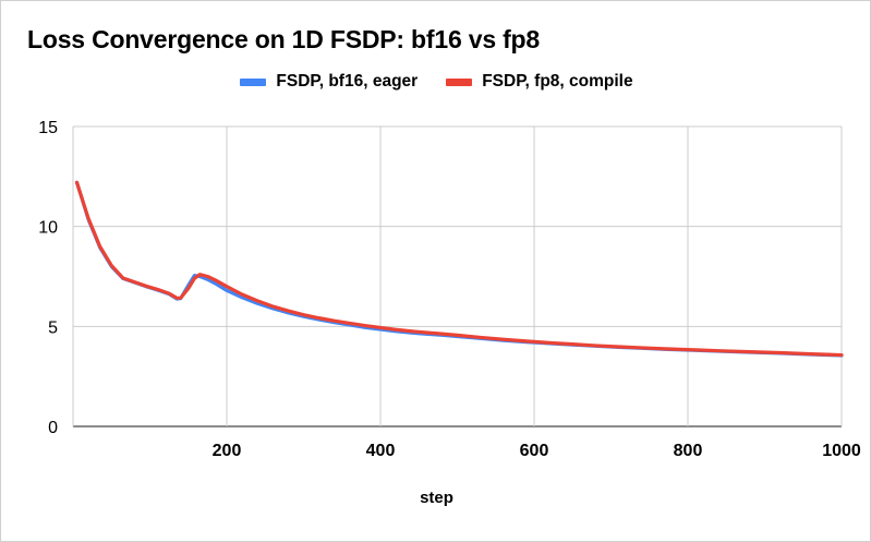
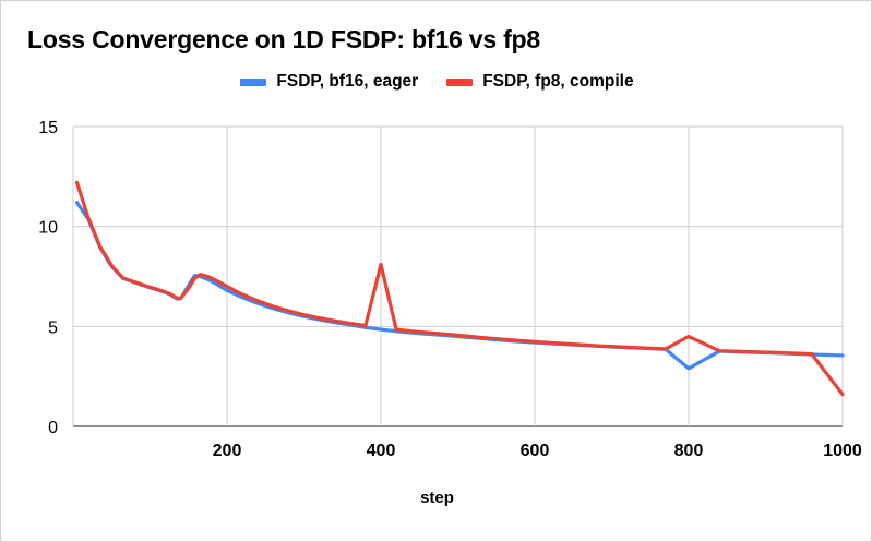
FSDP, bf16, eager/5: 12.2 -> 11.2
FSDP, fp8, compile/400: 4.9 -> 8.1
FSDP, bf16, eager/800: 3.8 -> 2.9
FSDP, fp8, compile/800: 3.8 -> 4.5
FSDP, fp8, compile/1000: 3.6 -> 1.6
